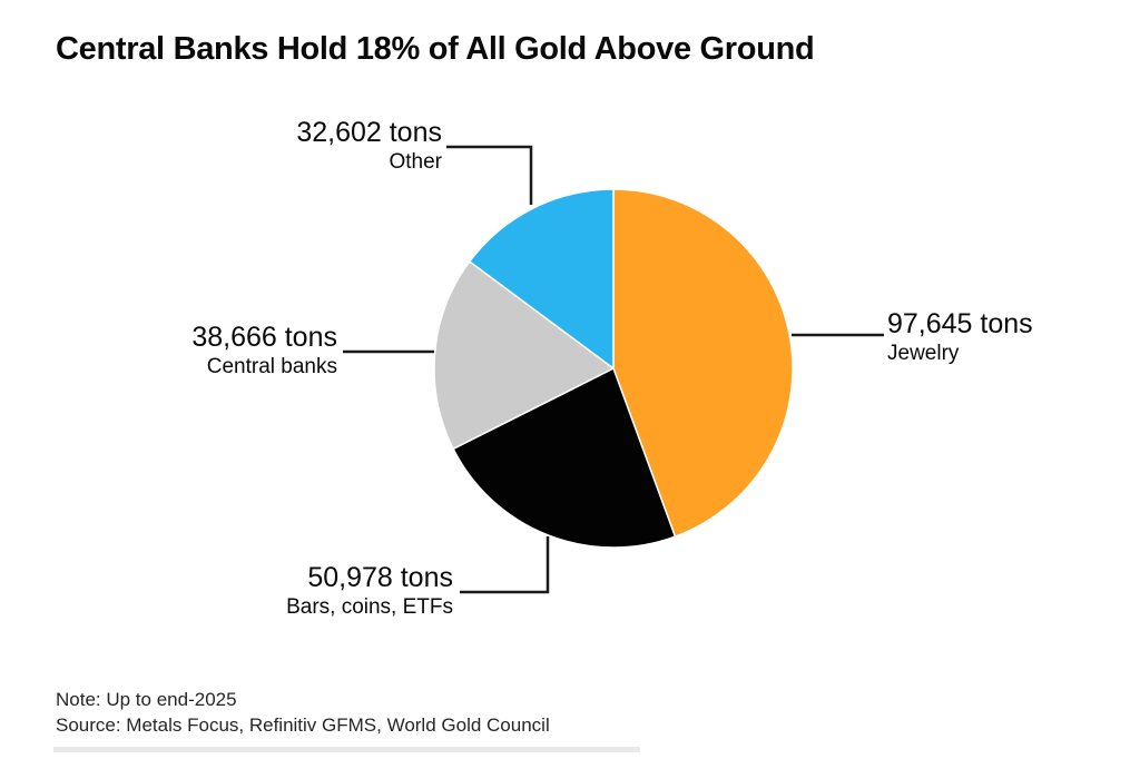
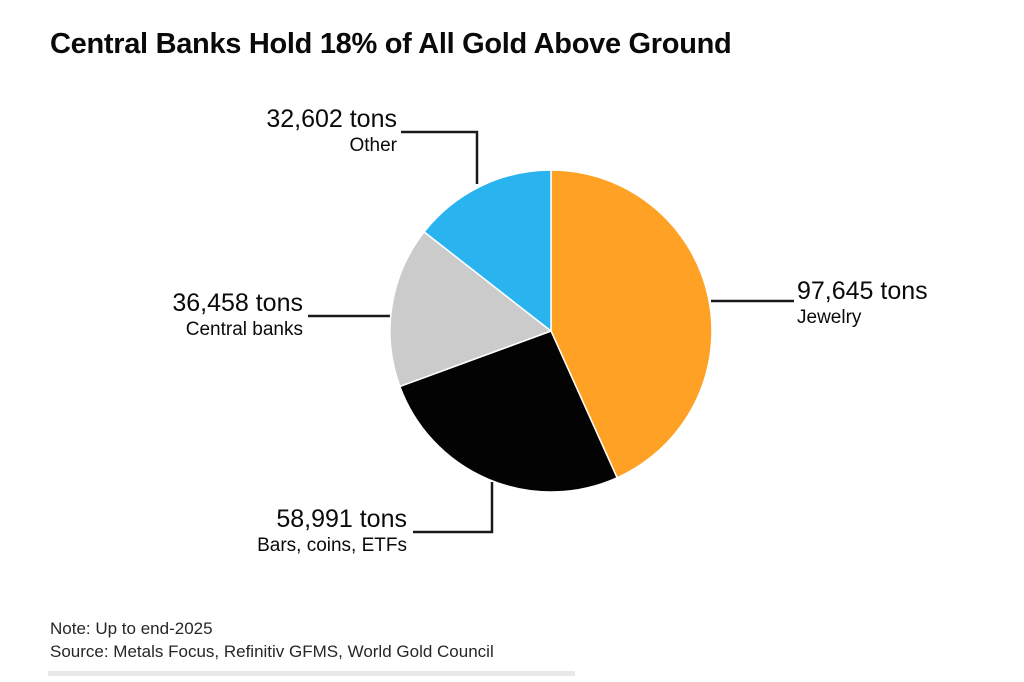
Bars, coins, ETFs: 50,978 -> 58,991
Central banks: 38,666 -> 36,458
